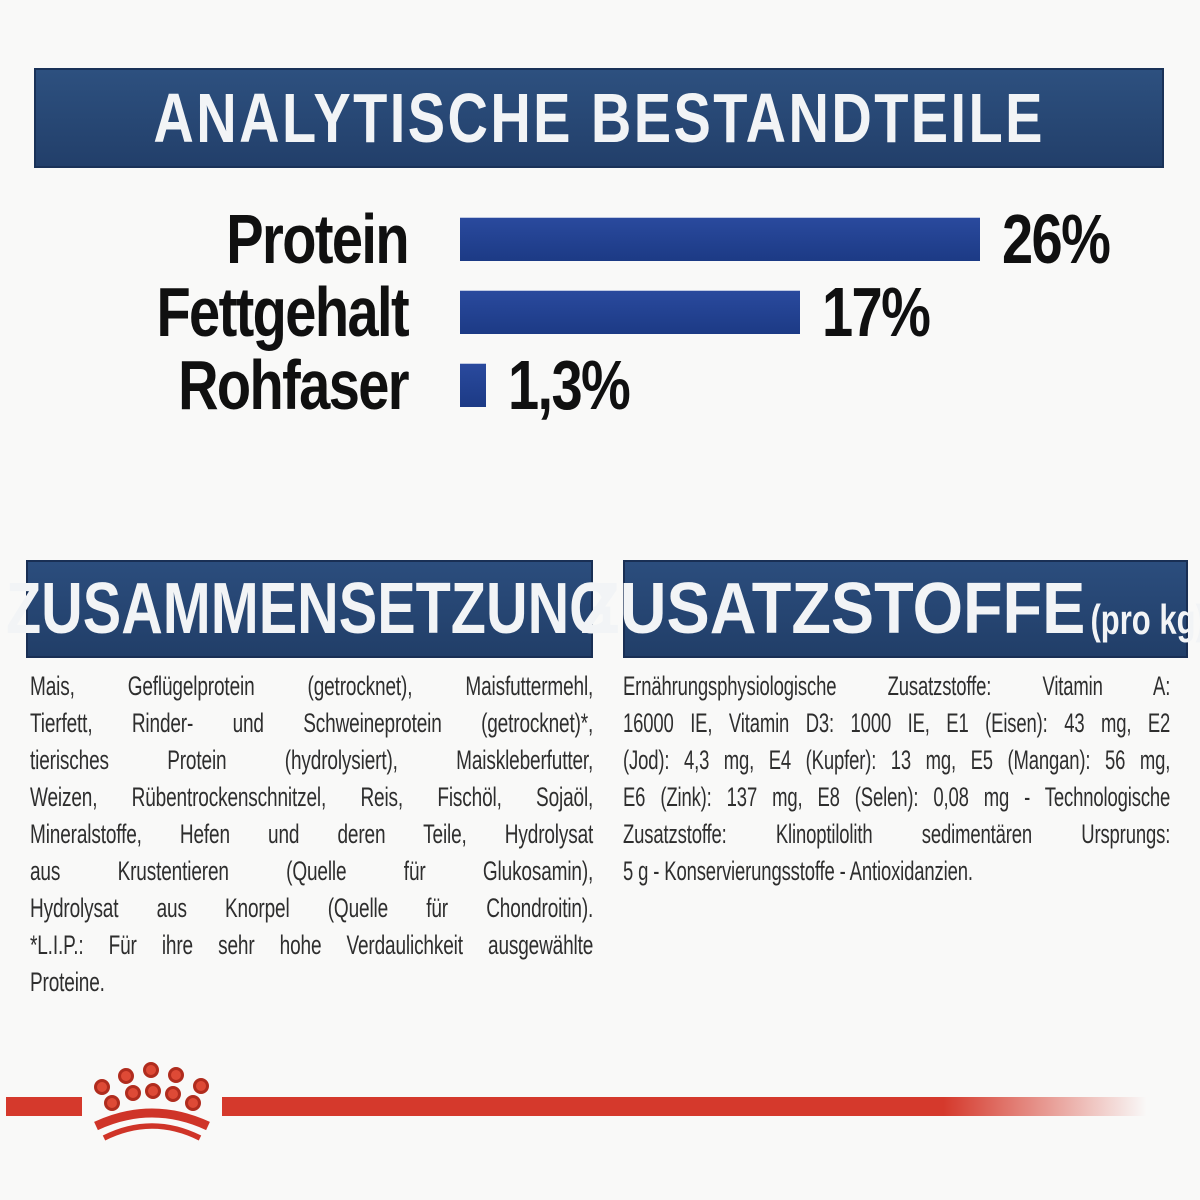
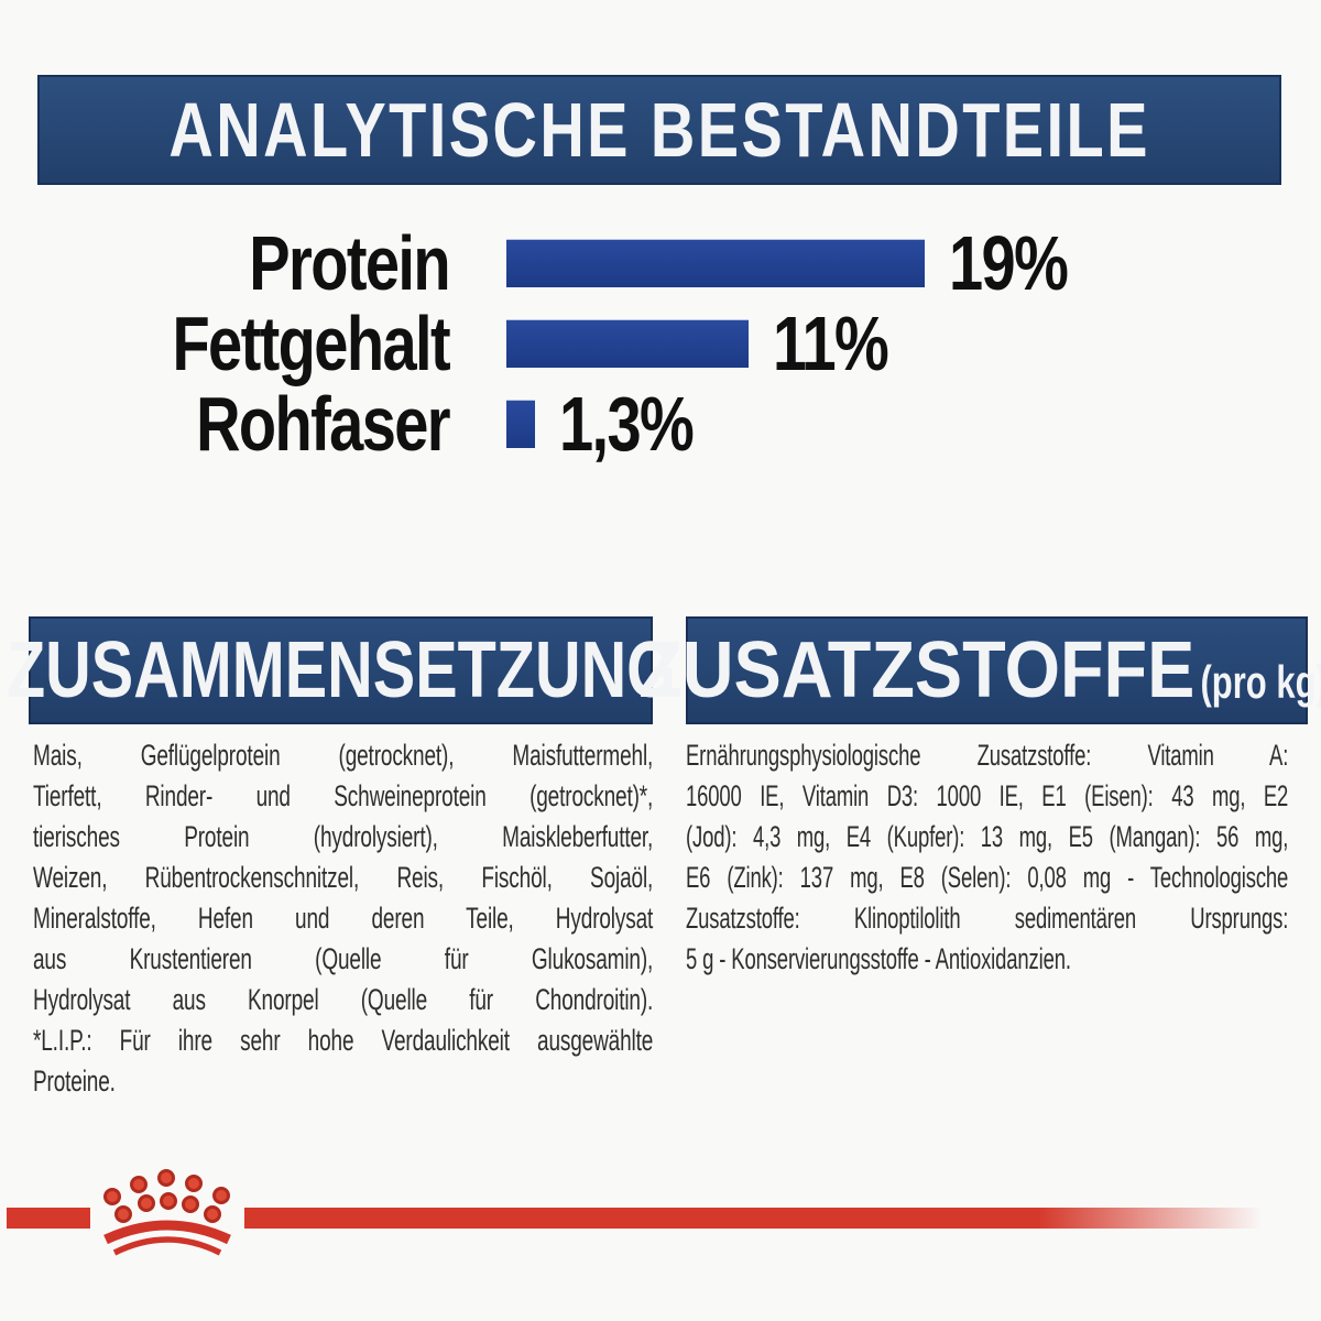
Protein: 26% -> 19%
Fettgehalt: 17% -> 11%
